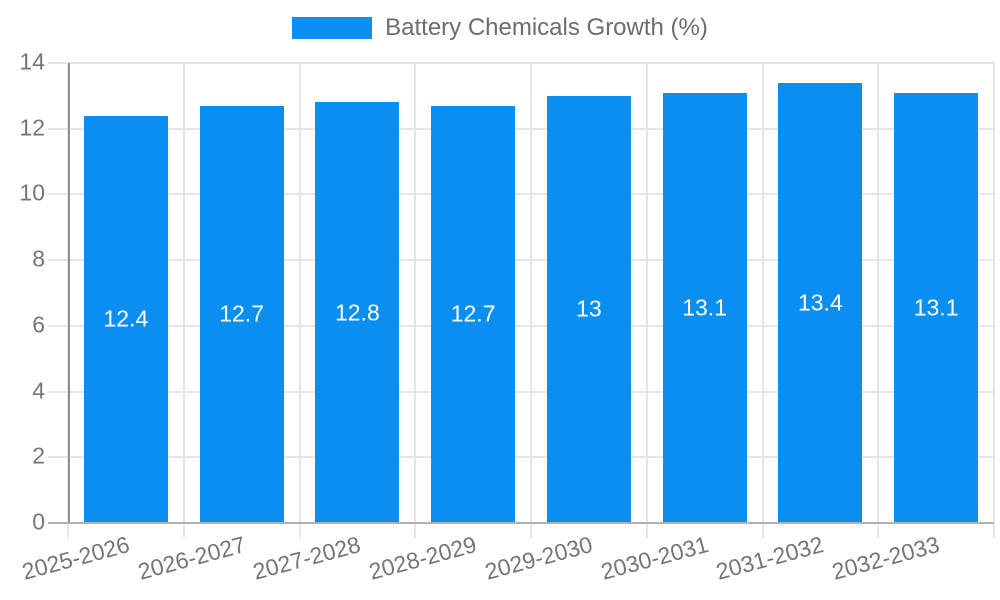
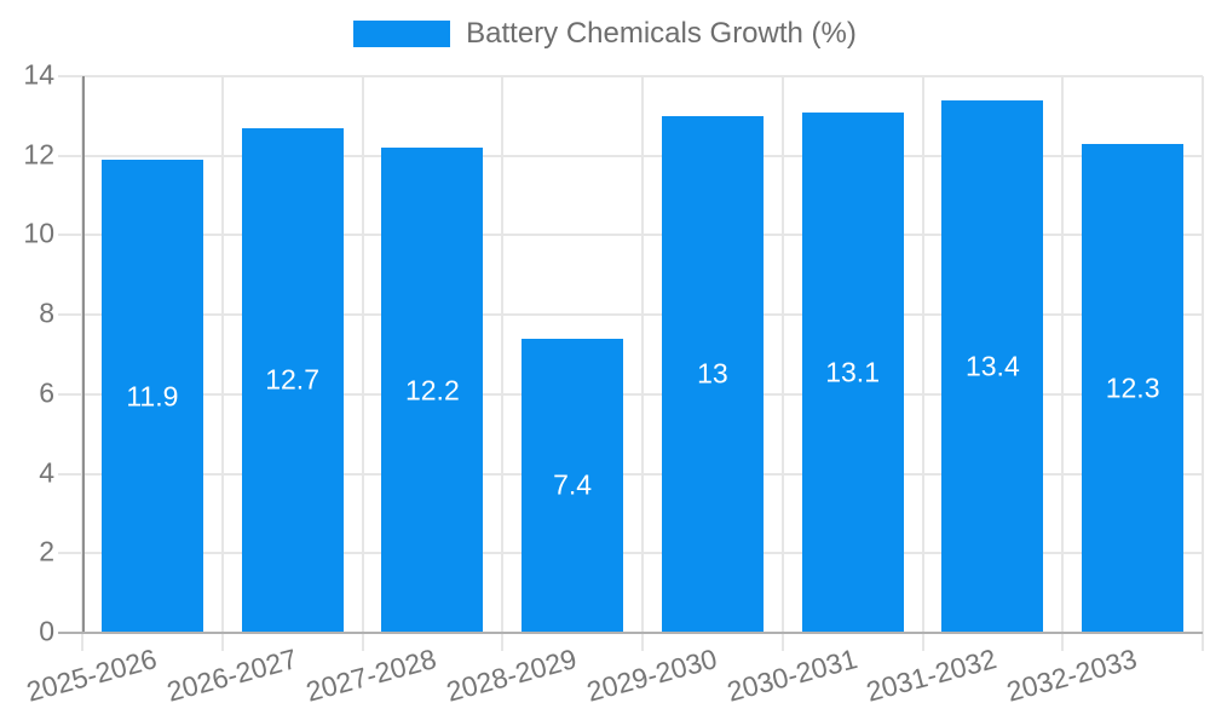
2025-2026: 12.4 -> 11.9
2027-2028: 12.8 -> 12.2
2028-2029: 12.7 -> 7.4
2032-2033: 13.1 -> 12.3
